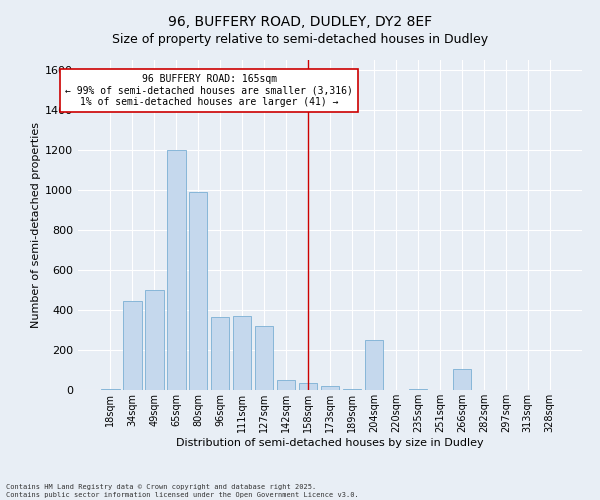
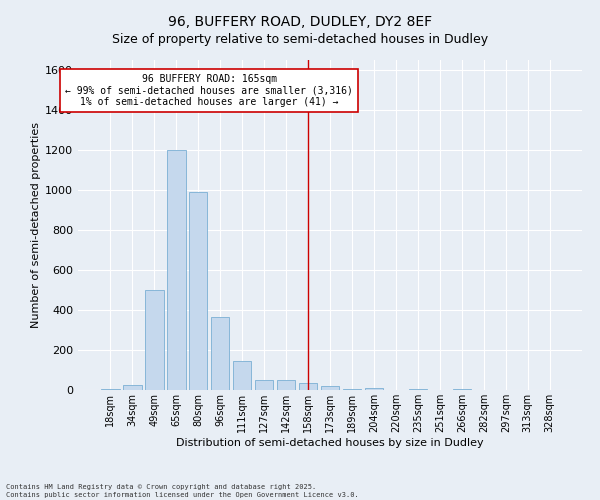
34sqm: 445 -> 25
111sqm: 370 -> 145
127sqm: 320 -> 50
204sqm: 250 -> 10
266sqm: 105 -> 5
